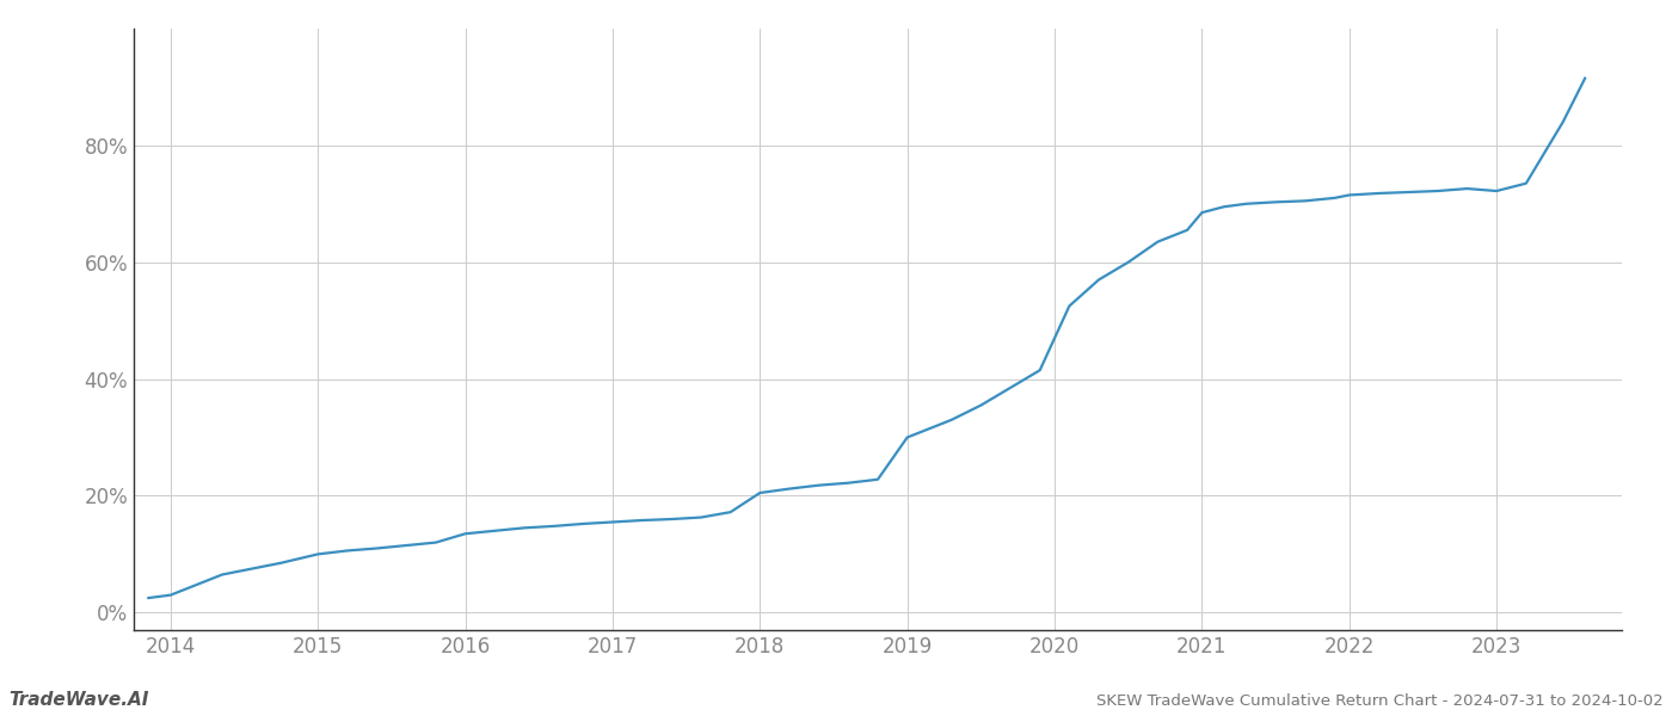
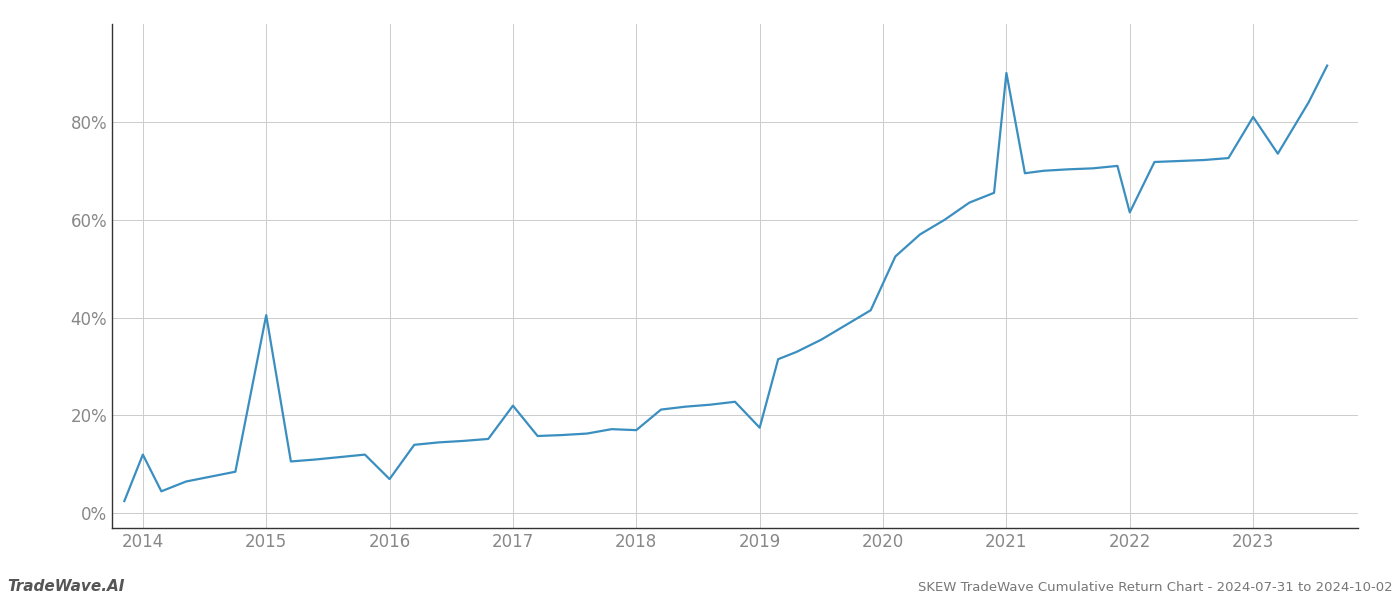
2014: 3.0% -> 12.0%
2015: 10.0% -> 40.5%
2016: 13.5% -> 7.0%
2017: 15.5% -> 22.0%
2018: 20.5% -> 17.0%
2019: 30.0% -> 17.5%
2021: 68.5% -> 90.0%
2022: 71.5% -> 61.5%
2023: 72.2% -> 81.0%
